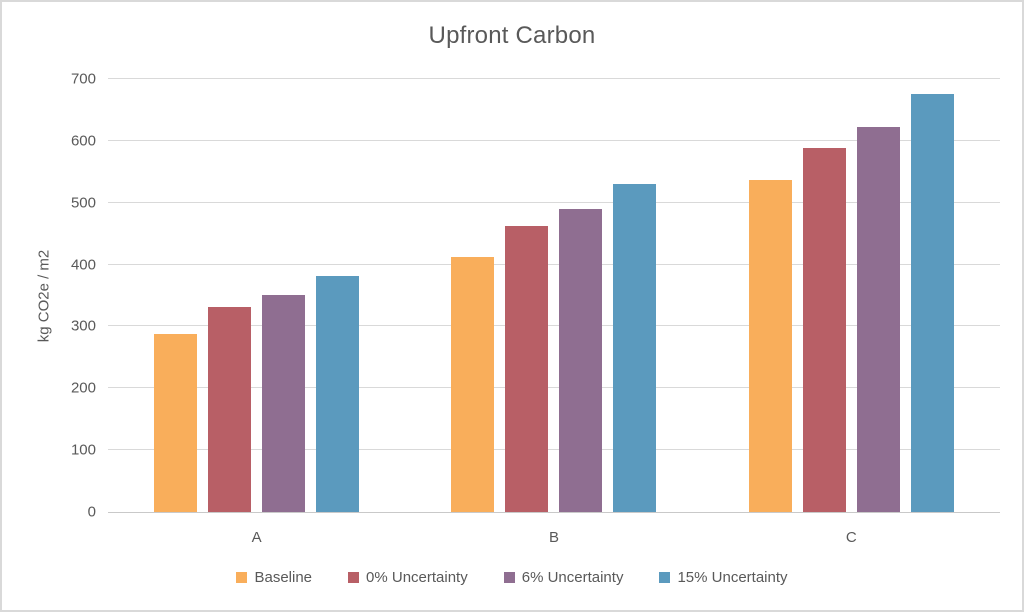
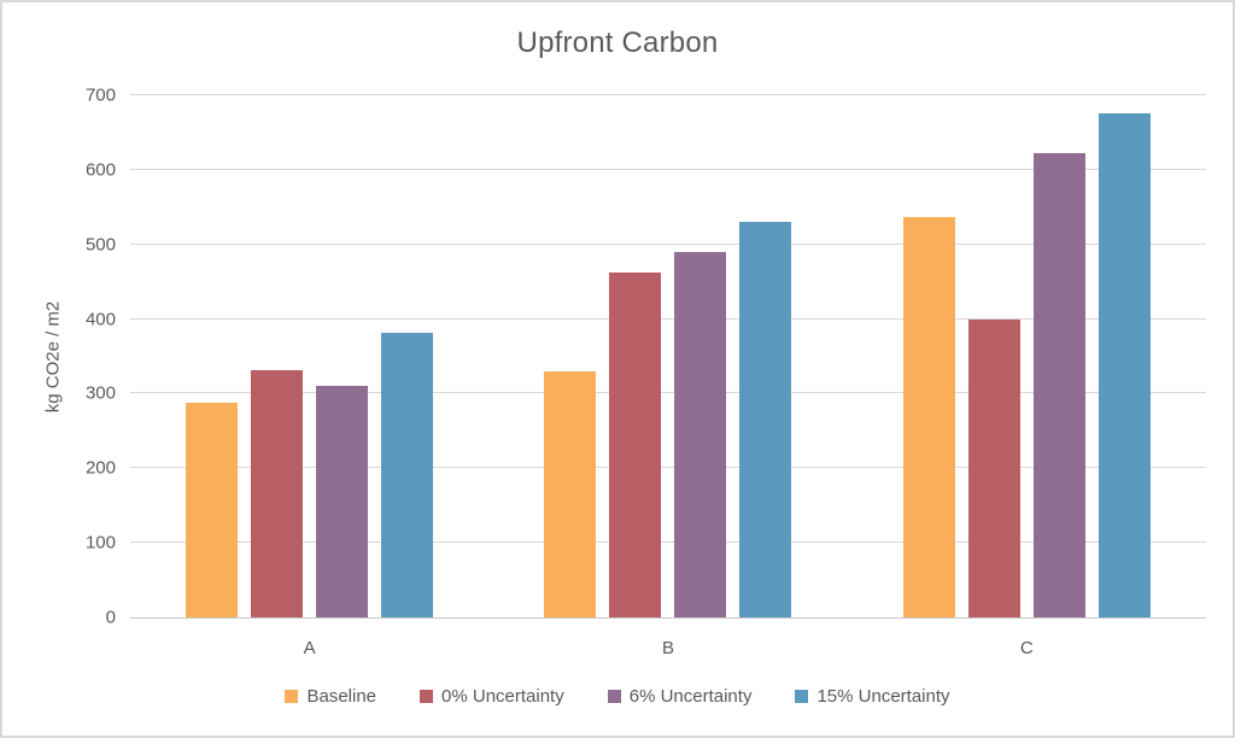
6% Uncertainty/A: 350 -> 310
Baseline/B: 410 -> 330
0% Uncertainty/C: 590 -> 400
